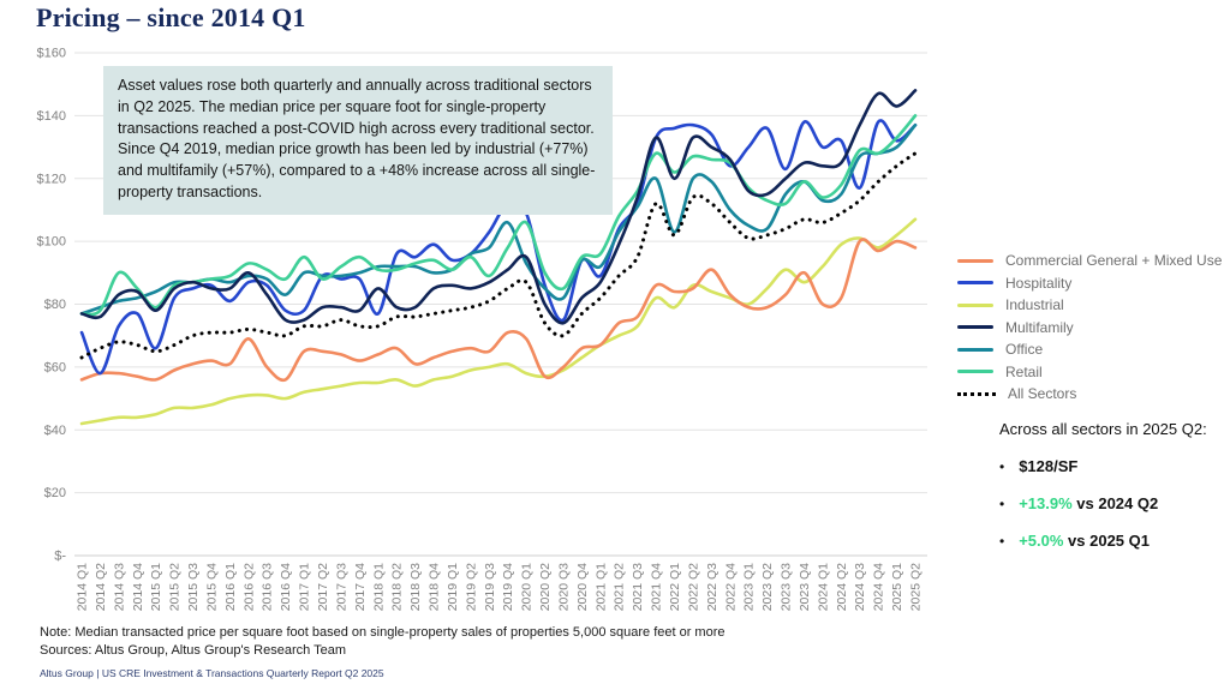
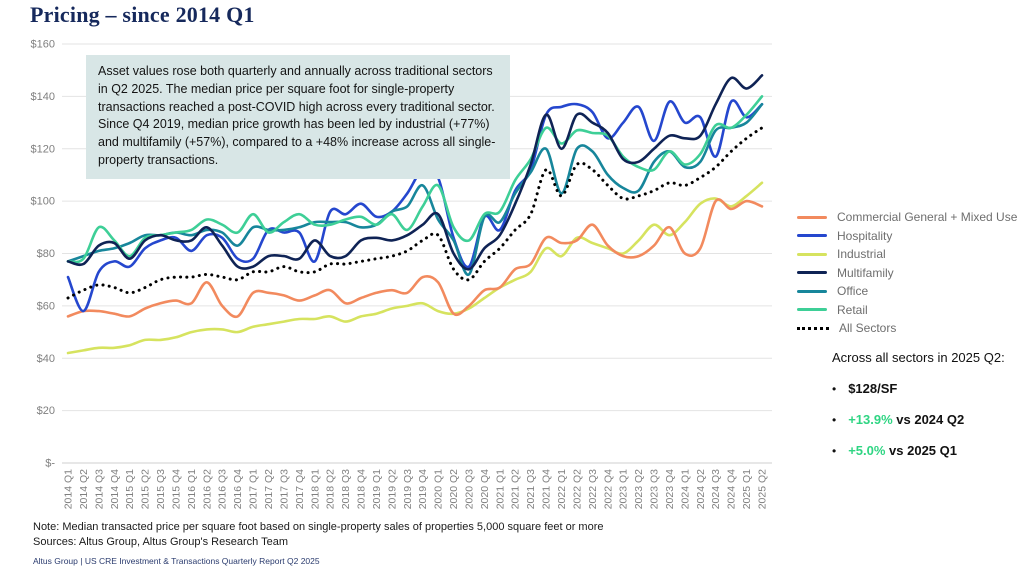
Hospitality/2015 Q1: $66 -> $75
Office/2020 Q3: $82 -> $72
